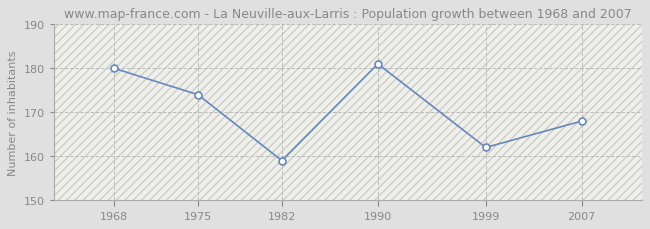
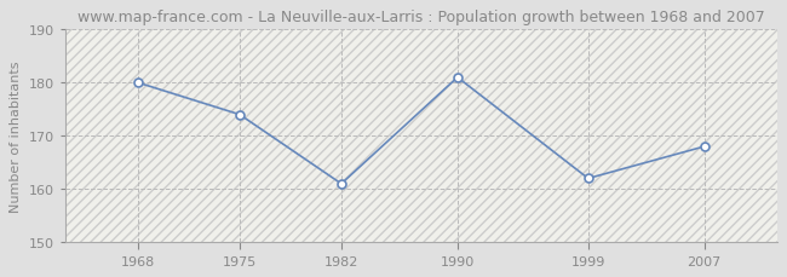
1982: 159 -> 161
